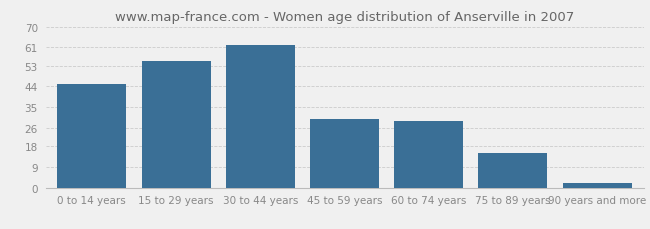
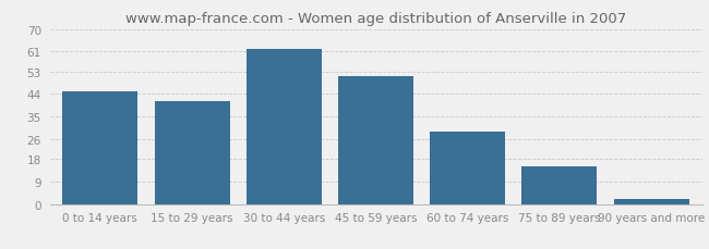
15 to 29 years: 55 -> 41
45 to 59 years: 30 -> 51
